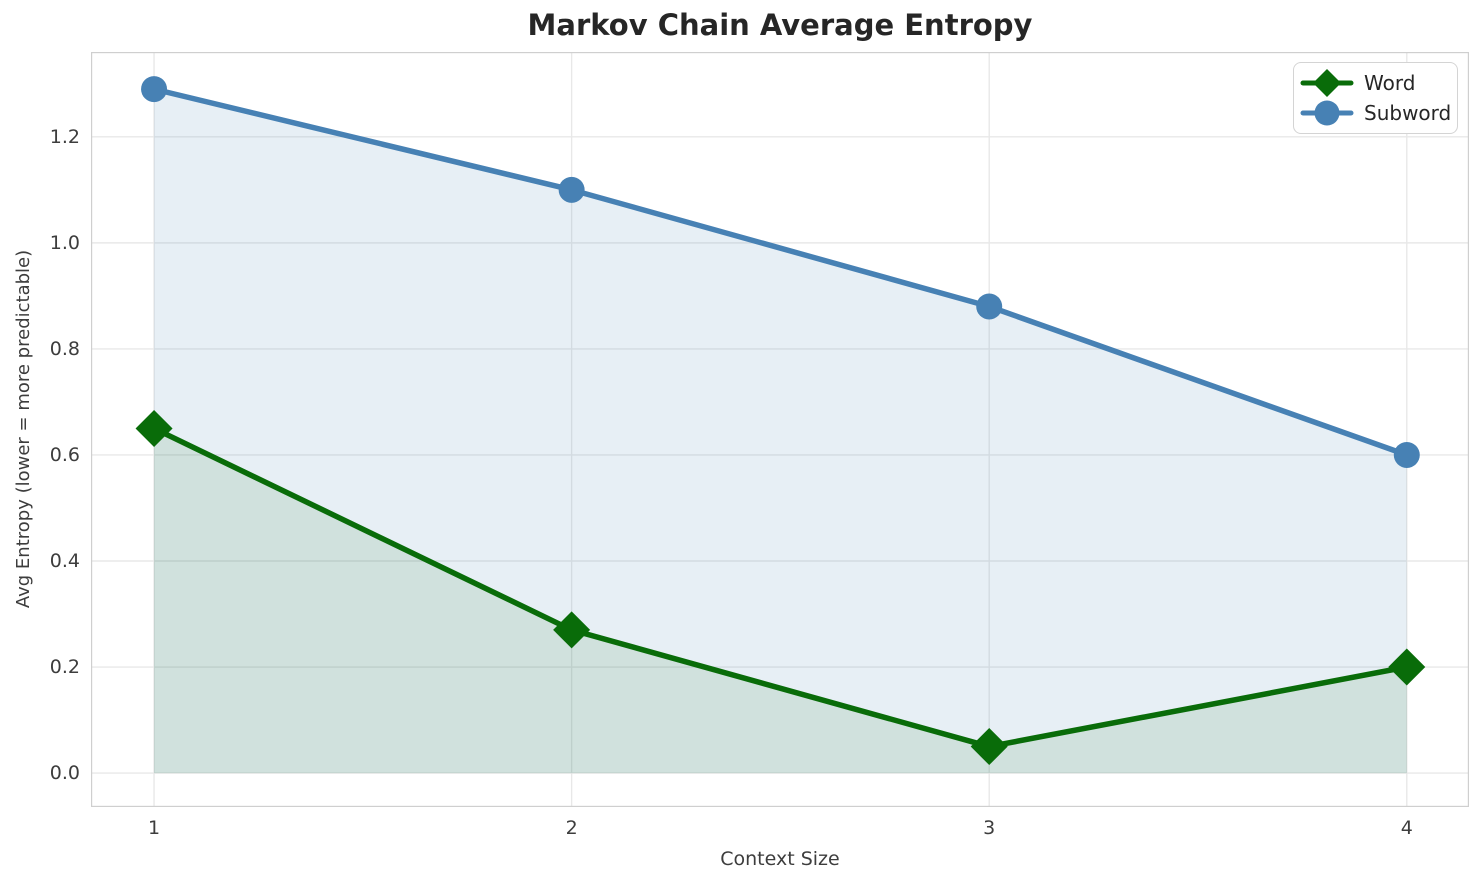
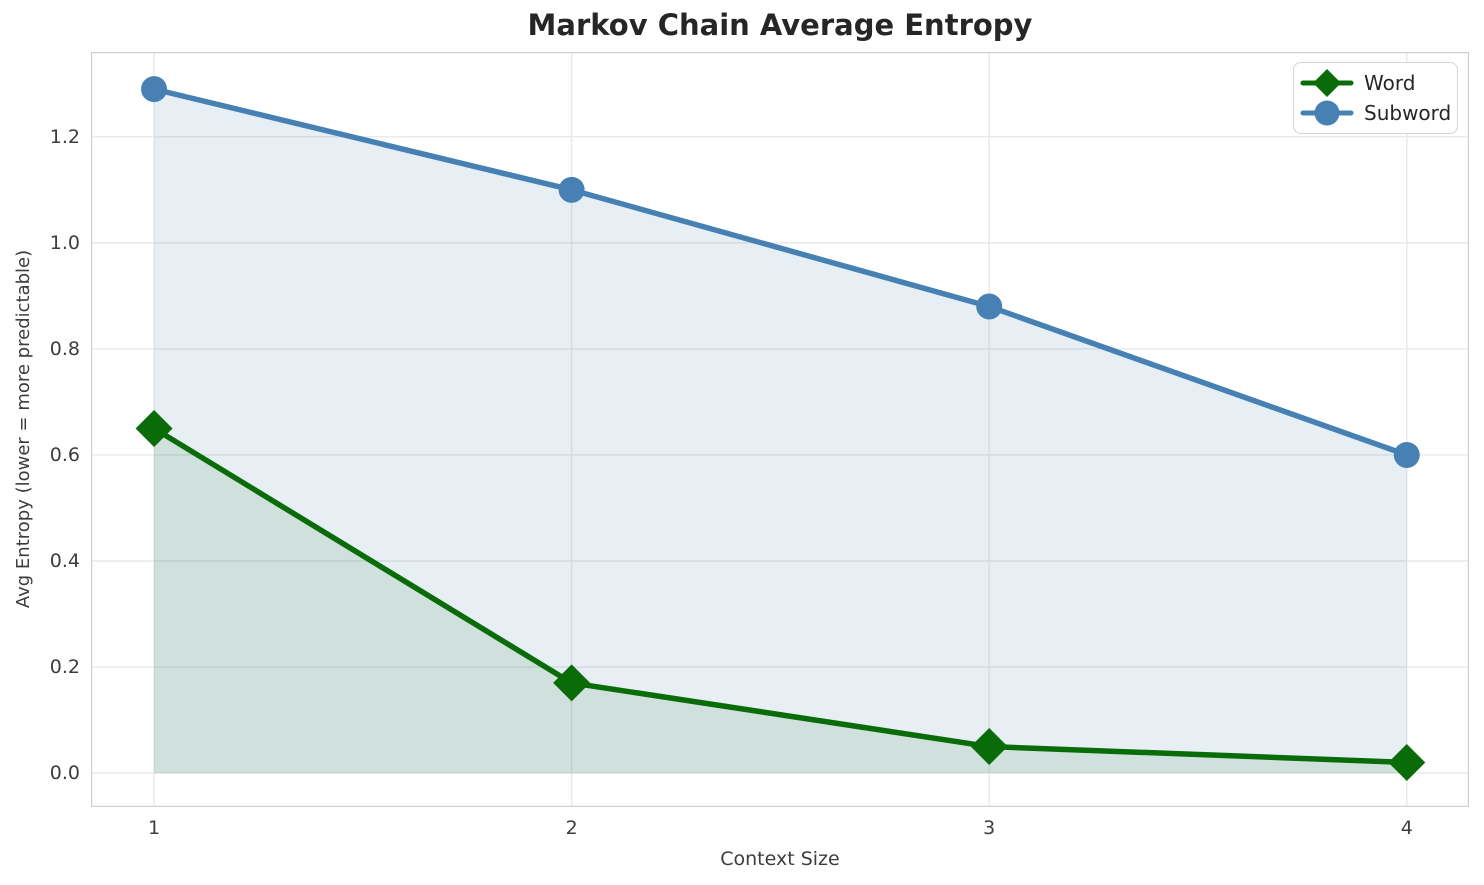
Word/2: 0.27 -> 0.17
Word/4: 0.20 -> 0.02
